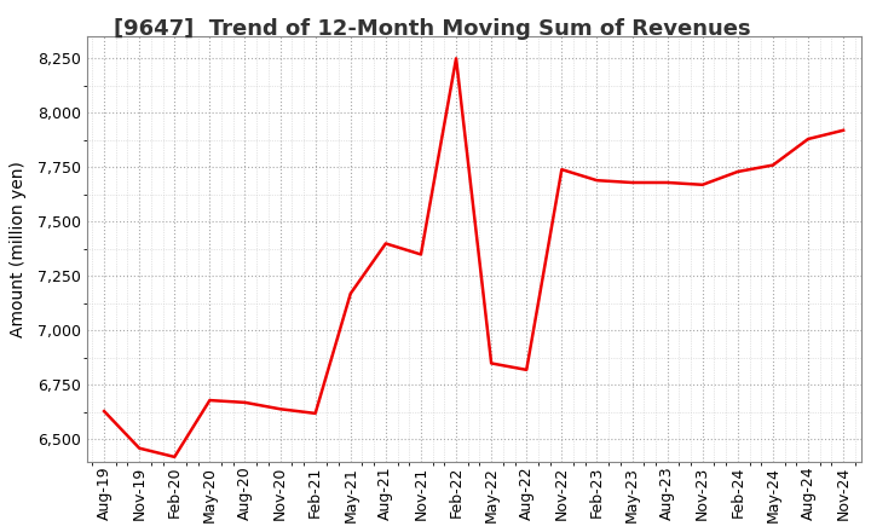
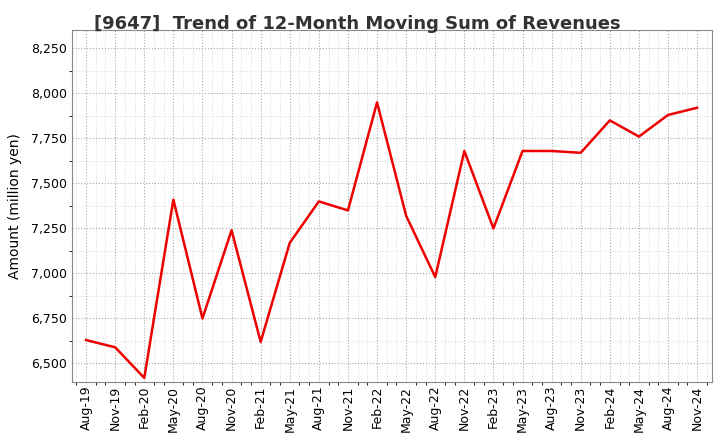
Nov-19: 6,460 -> 6,590
May-20: 6,680 -> 7,410
Aug-20: 6,670 -> 6,750
Nov-20: 6,640 -> 7,240
Feb-22: 8,250 -> 7,950
May-22: 6,850 -> 7,320
Aug-22: 6,820 -> 6,980
Nov-22: 7,740 -> 7,680
Feb-23: 7,690 -> 7,250
Feb-24: 7,730 -> 7,850
